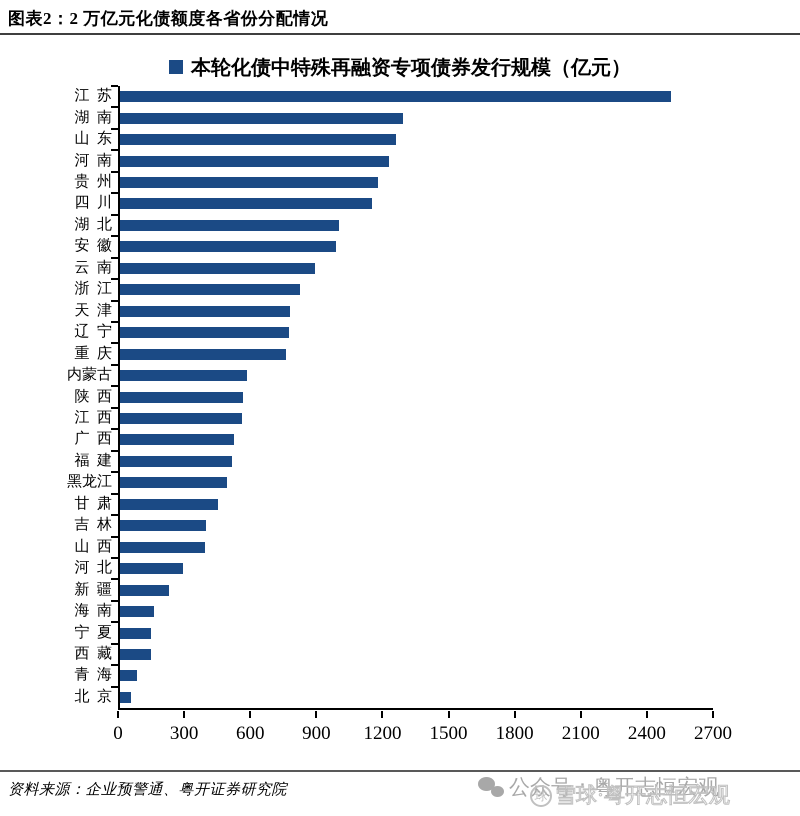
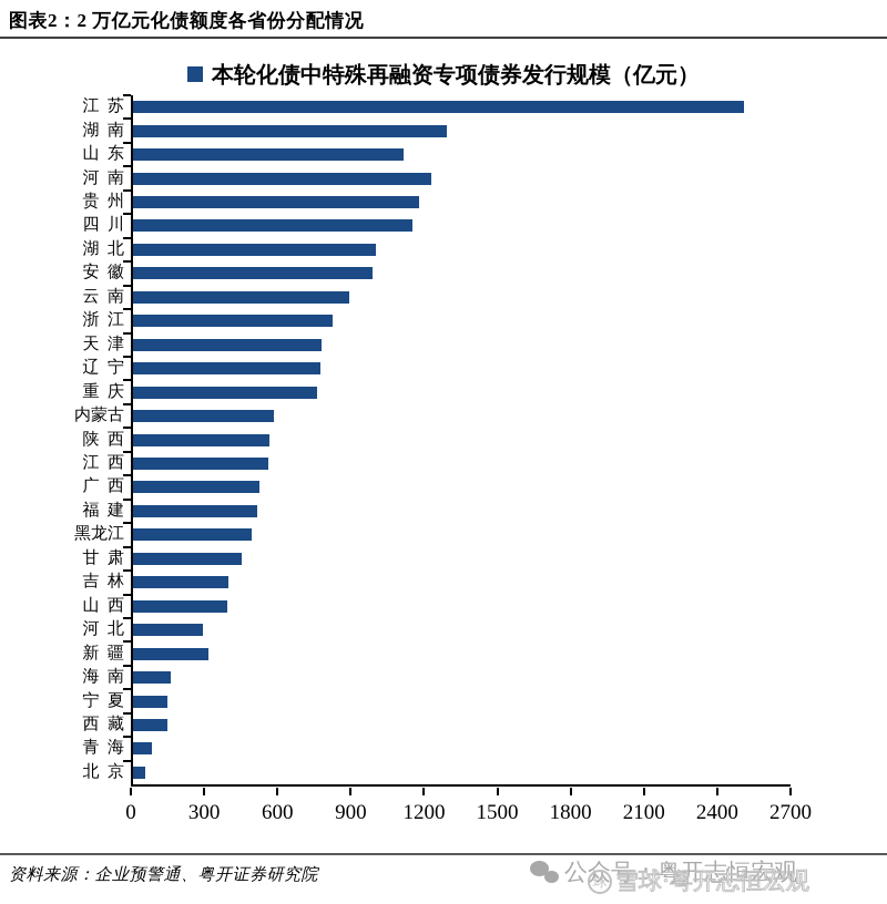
山东: 1260 -> 1110
新疆: 220 -> 310
